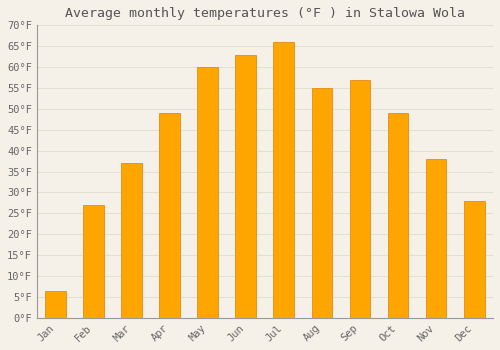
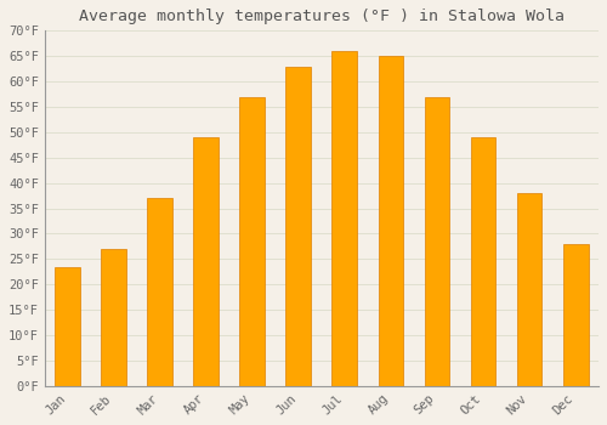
Jan: 6.5°F -> 23.5°F
May: 60.0°F -> 57.0°F
Aug: 55.0°F -> 65.0°F
